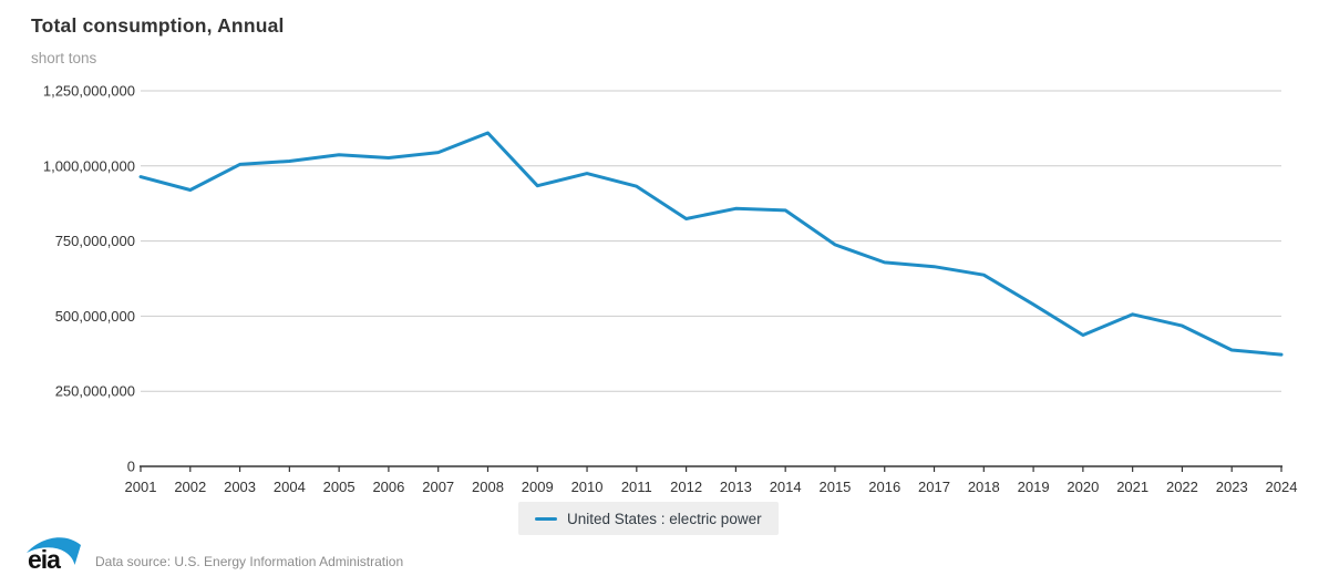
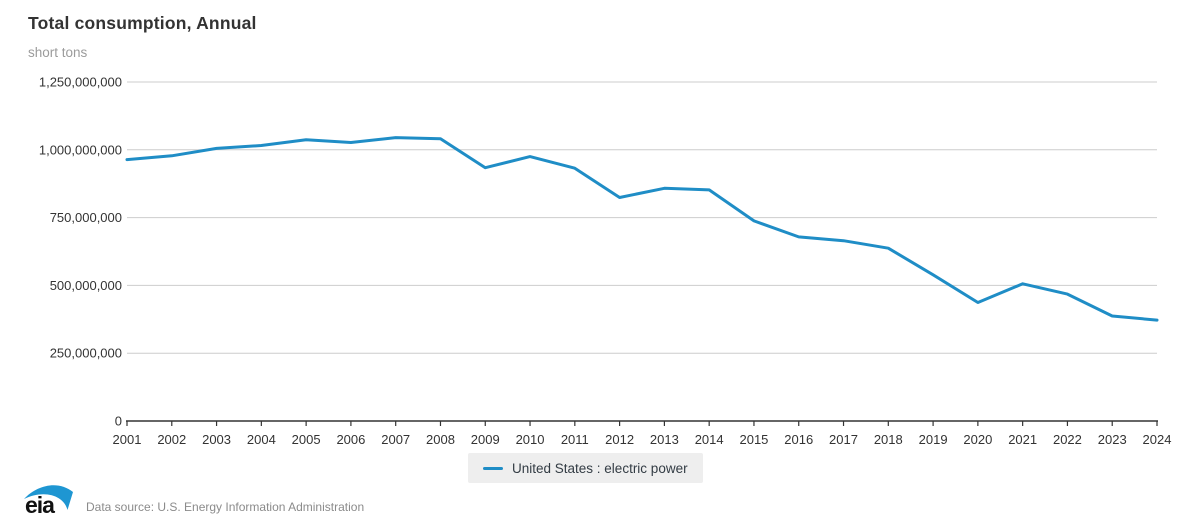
2002: 920000000 -> 980000000
2008: 1110000000 -> 1040000000
